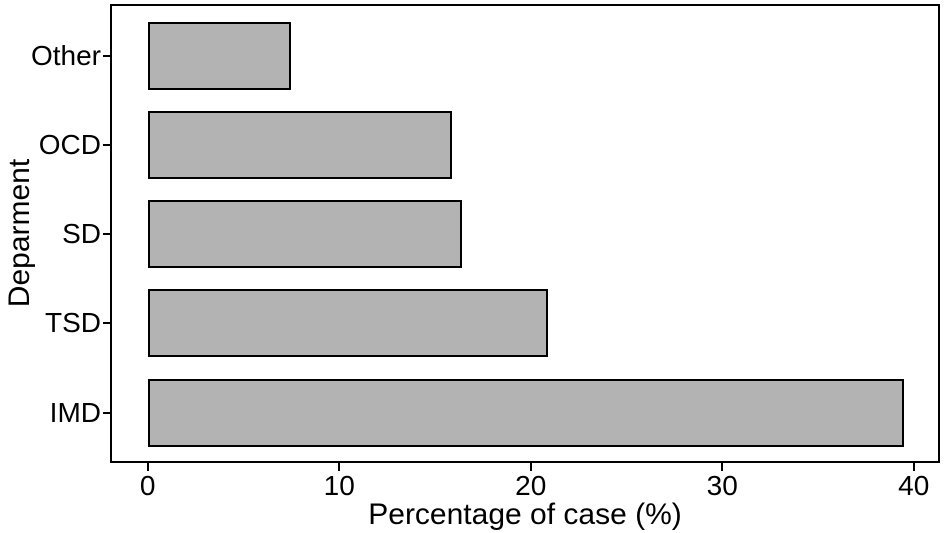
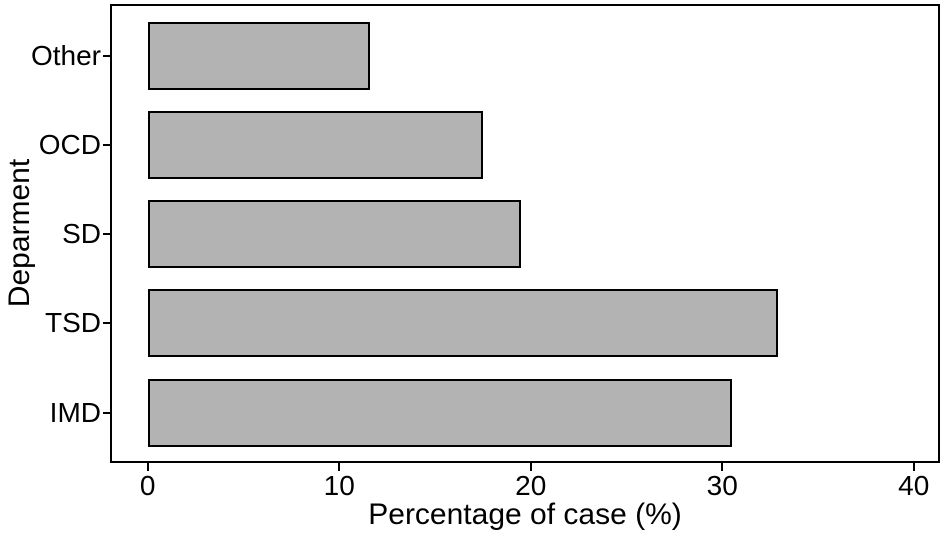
Other: 7.5 -> 11.6
OCD: 15.9 -> 17.5
SD: 16.4 -> 19.5
TSD: 20.9 -> 32.9
IMD: 39.5 -> 30.5
